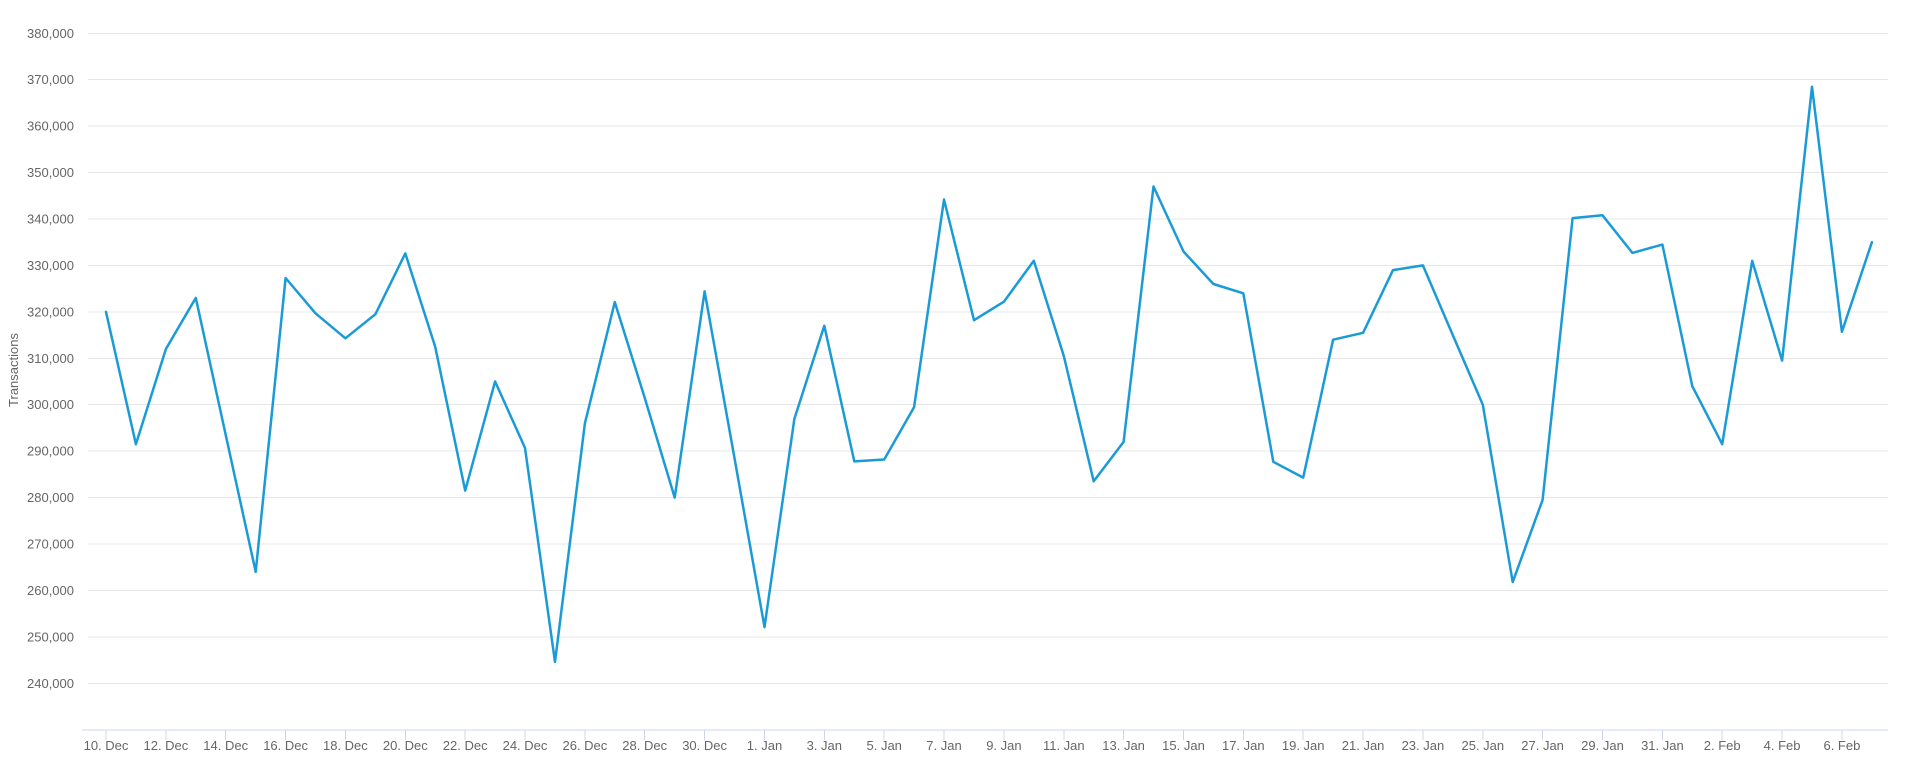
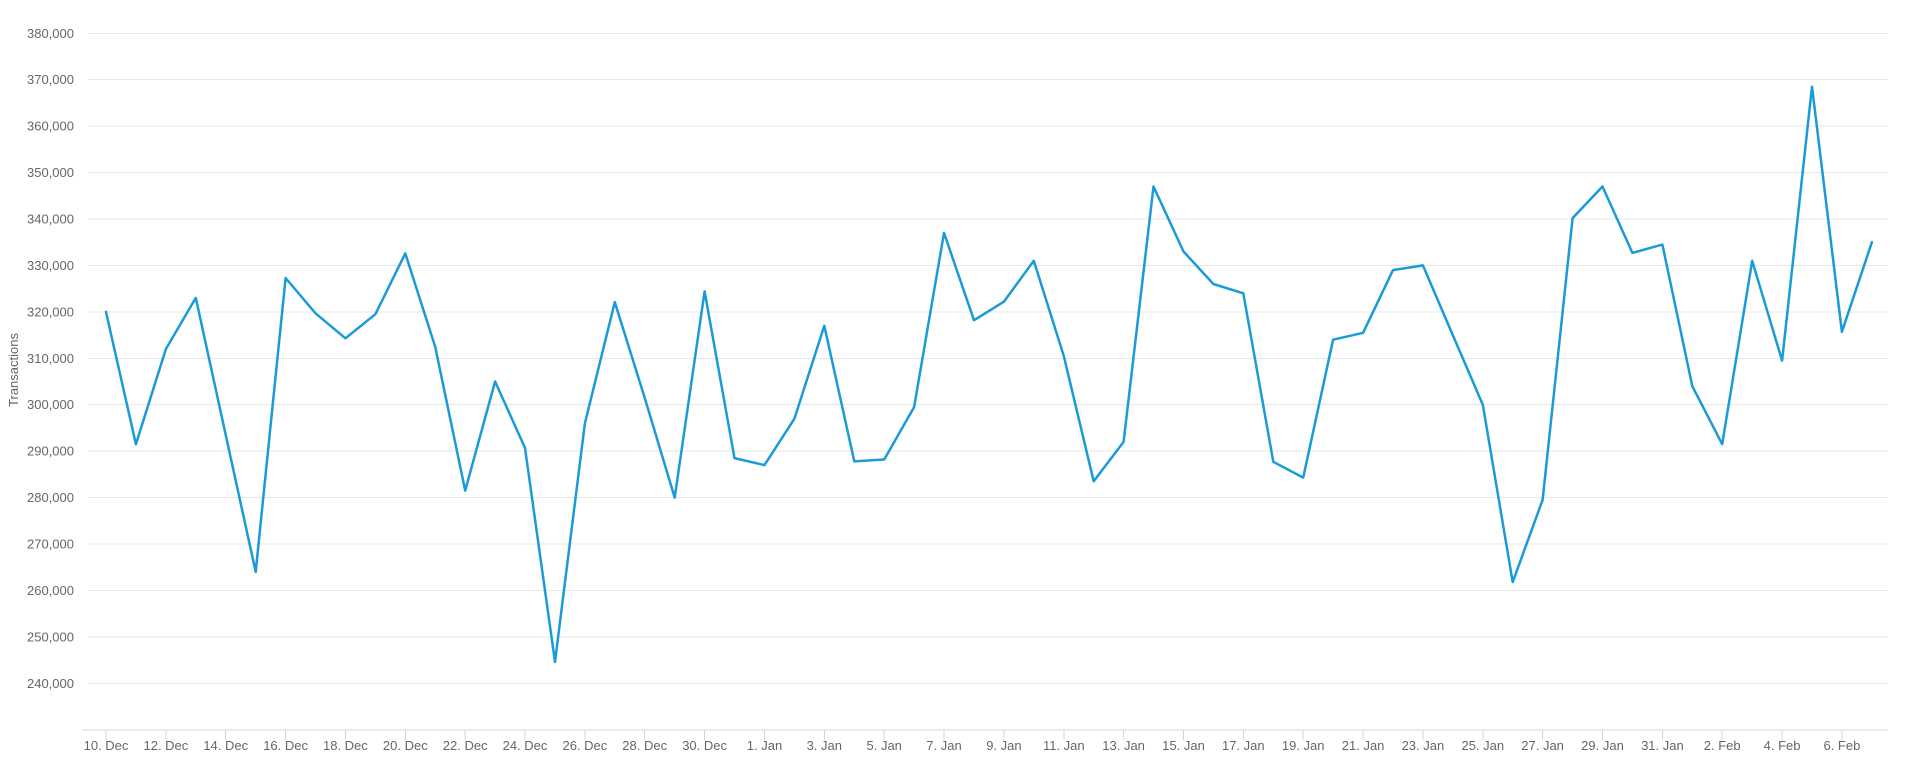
1. Jan: 252000 -> 287000
7. Jan: 344000 -> 337000
29. Jan: 341000 -> 347000
